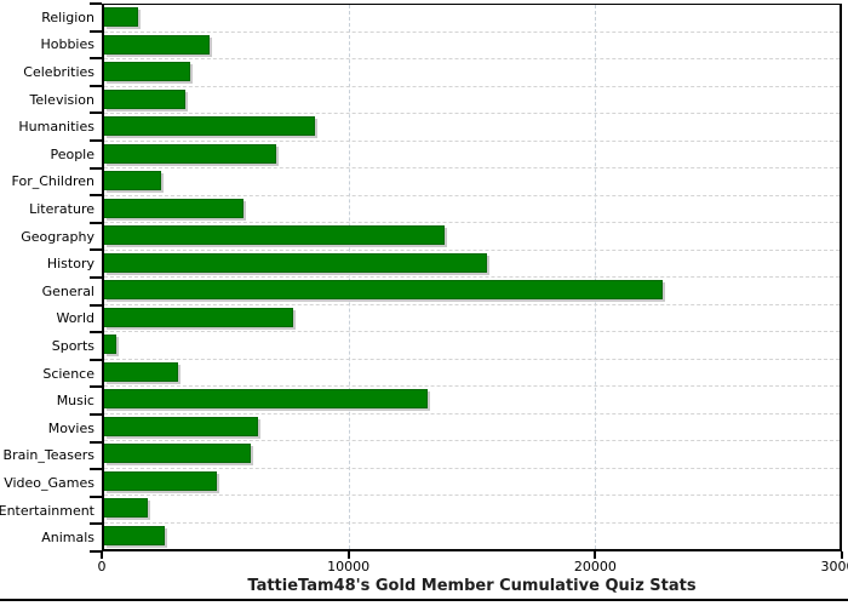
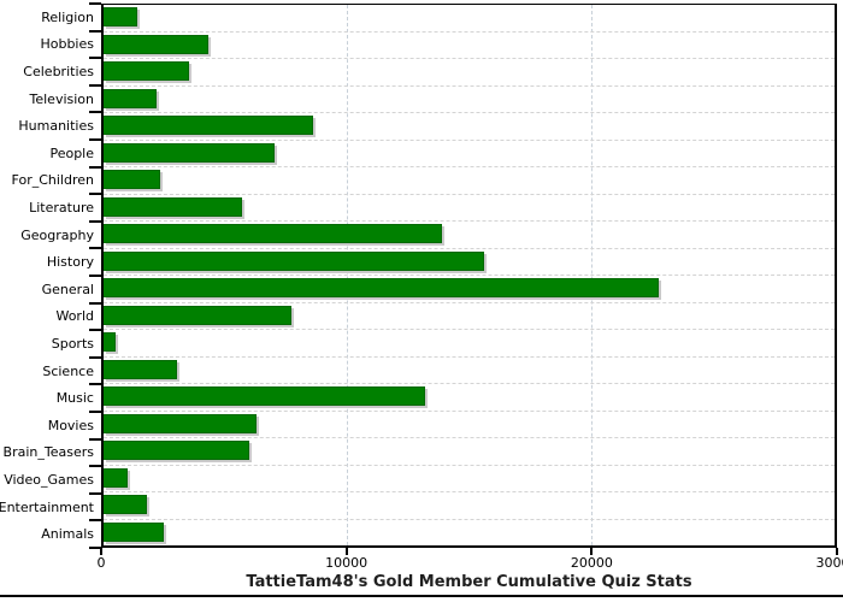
Television: 3300 -> 2200
Video_Games: 4600 -> 1000
